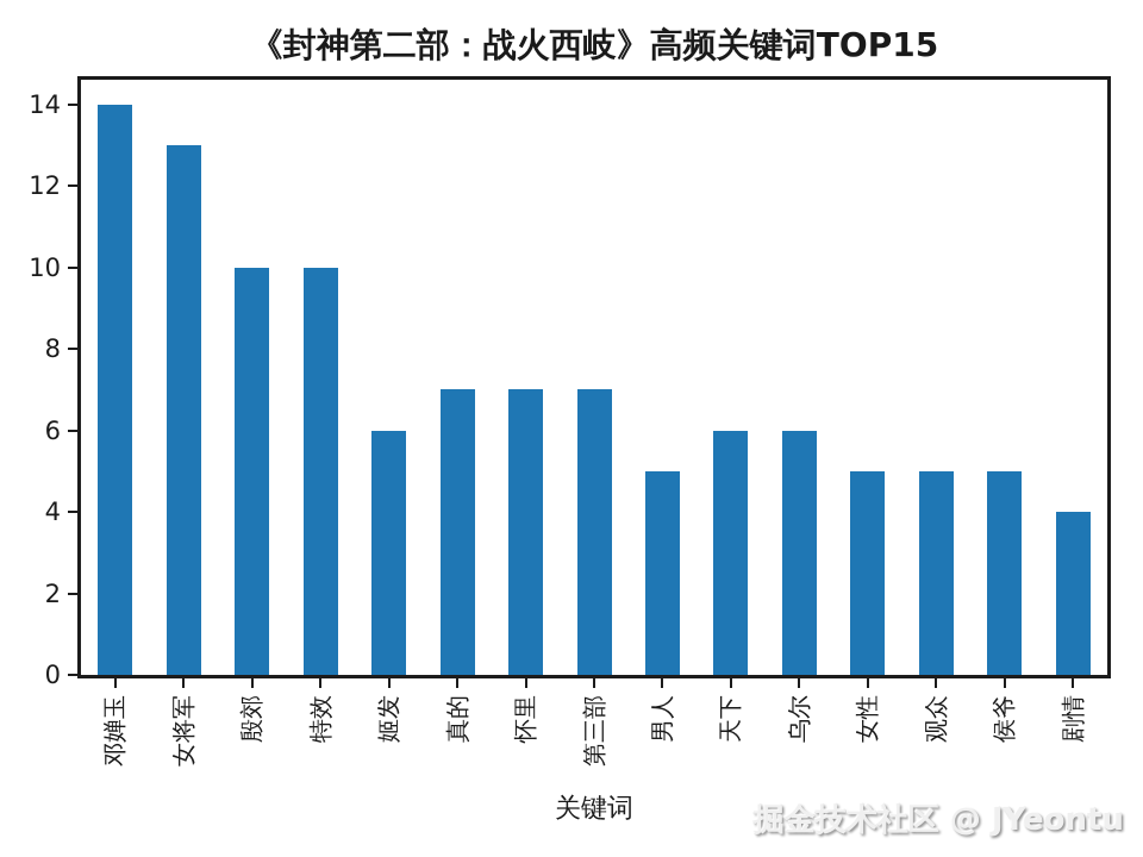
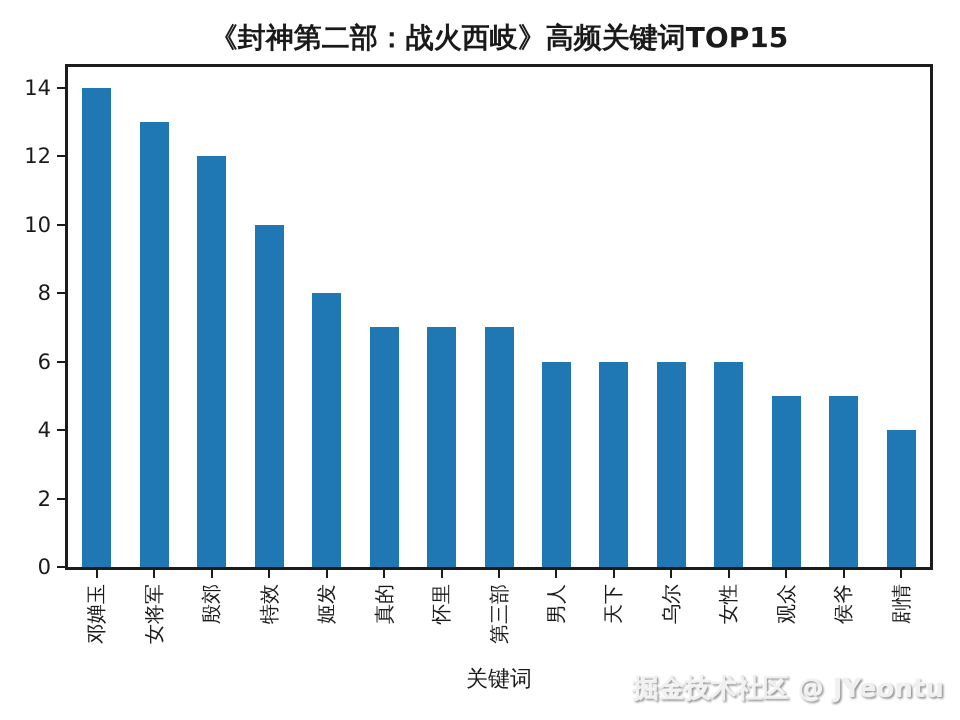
殷郊: 10 -> 12
姬发: 6 -> 8
男人: 5 -> 6
女性: 5 -> 6
